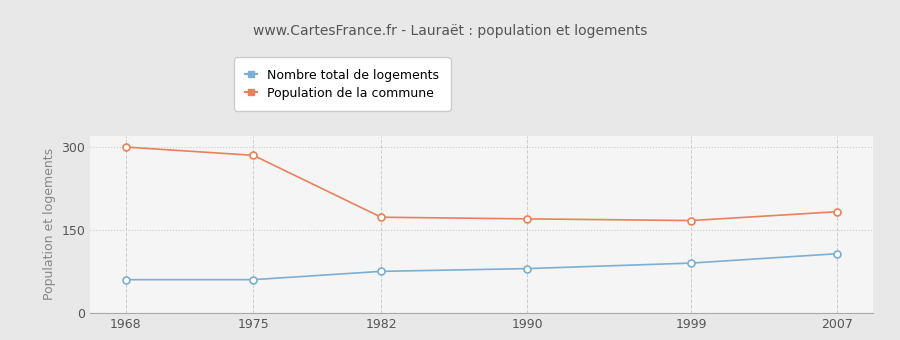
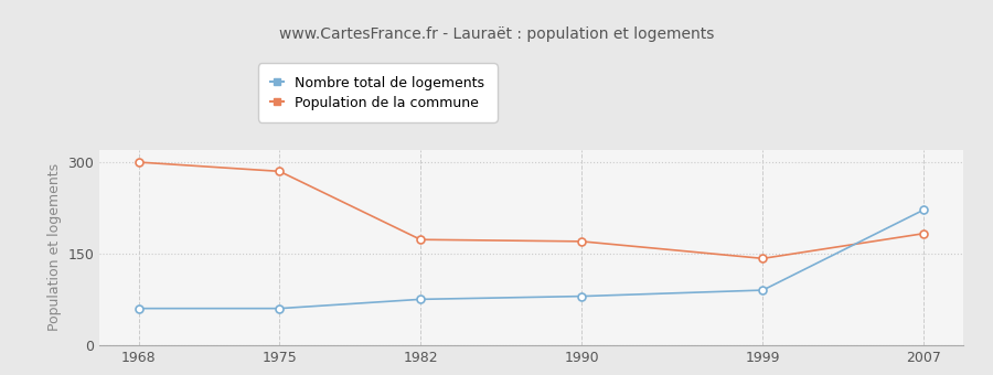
Population de la commune/1999: 167 -> 142
Nombre total de logements/2007: 107 -> 222
